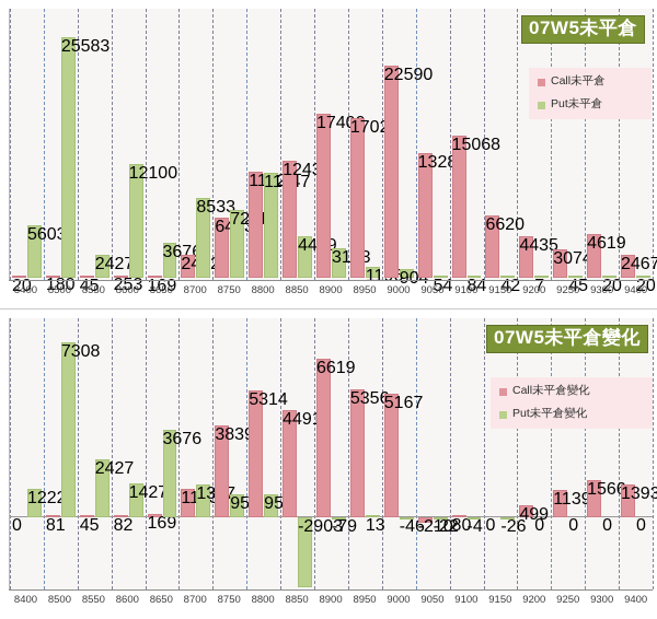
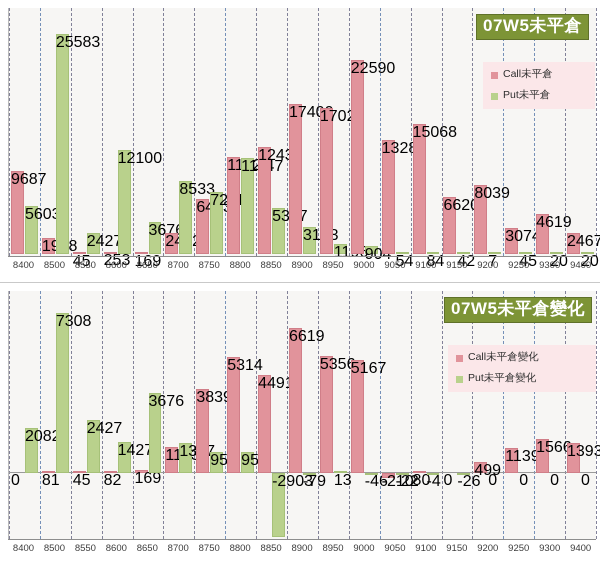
07W5未平倉/Call未平倉/8400: 20 -> 9687
07W5未平倉/Call未平倉/8500: 180 -> 1908
07W5未平倉/Put未平倉/8850: 4409 -> 5317
07W5未平倉/Call未平倉/9200: 4435 -> 8039
07W5未平倉變化/Put未平倉變化/8400: 1222 -> 2082
